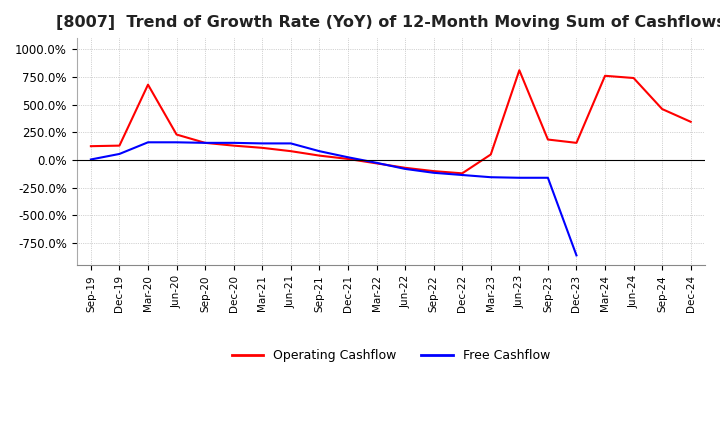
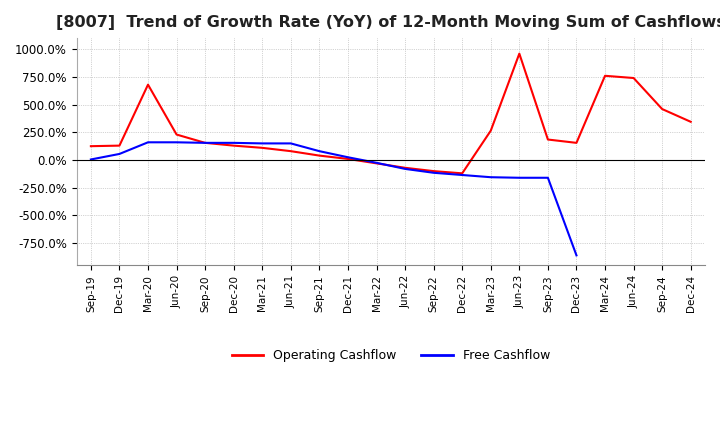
Operating Cashflow/Mar-23: 50% -> 260%
Operating Cashflow/Jun-23: 810% -> 960%
